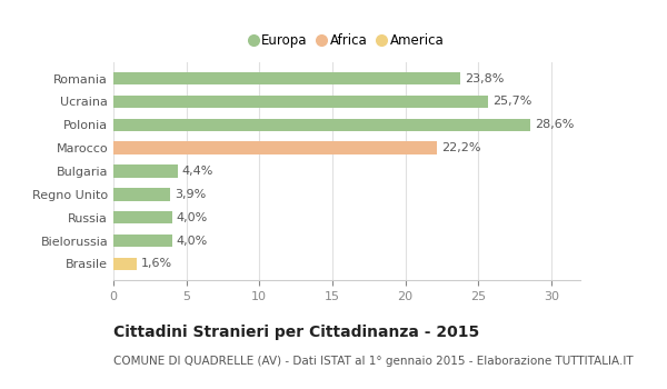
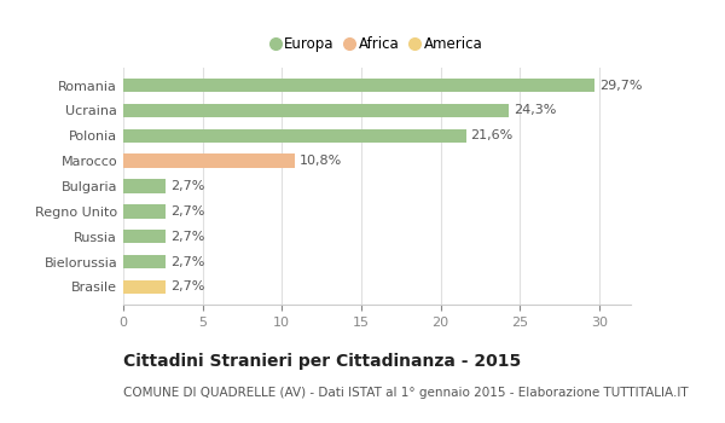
Romania: 23,8% -> 29,7%
Ucraina: 25,7% -> 24,3%
Polonia: 28,6% -> 21,6%
Marocco: 22,2% -> 10,8%
Bulgaria: 4,4% -> 2,7%
Regno Unito: 3,9% -> 2,7%
Russia: 4,0% -> 2,7%
Bielorussia: 4,0% -> 2,7%
Brasile: 1,6% -> 2,7%
